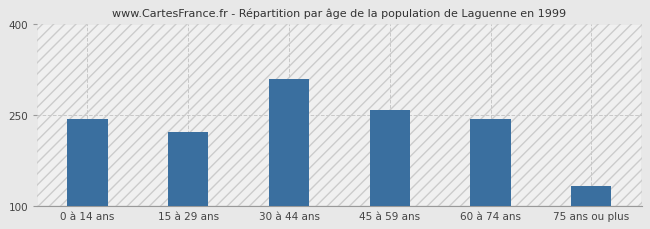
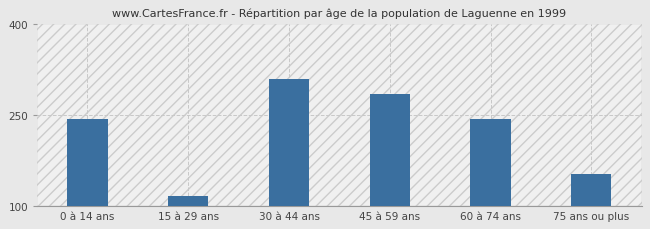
15 à 29 ans: 222 -> 116
45 à 59 ans: 258 -> 284
75 ans ou plus: 132 -> 152
